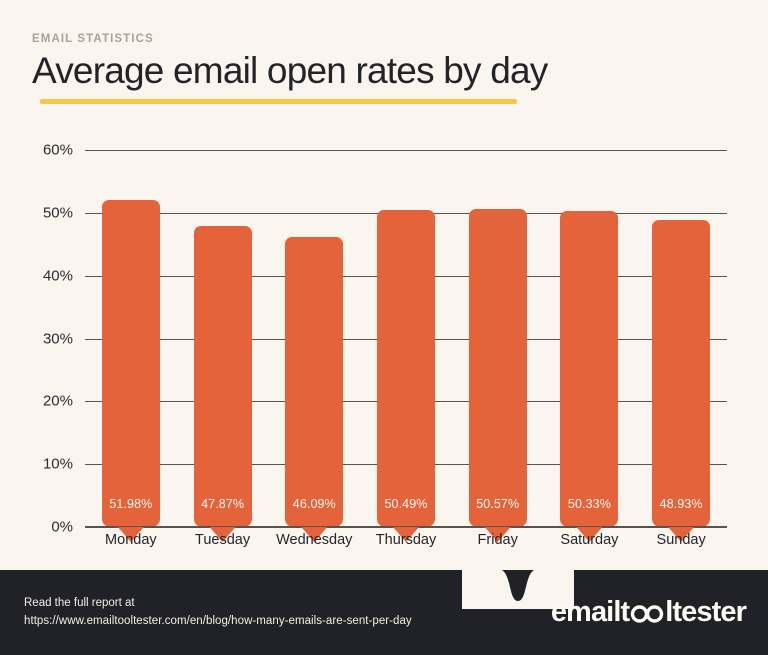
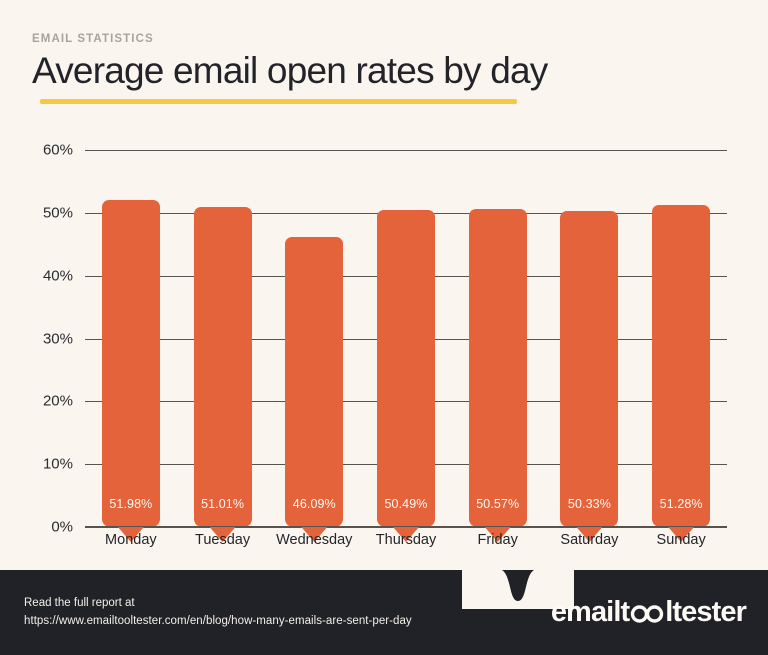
Tuesday: 47.87% -> 51.01%
Sunday: 48.93% -> 51.28%
